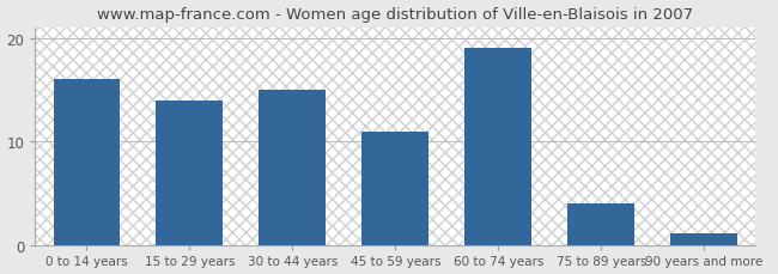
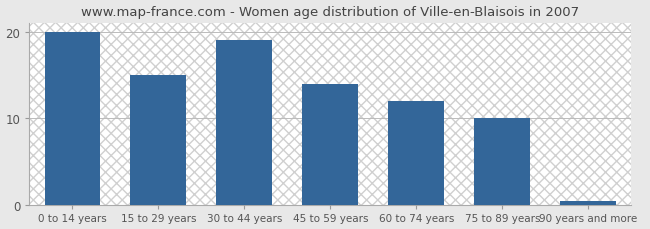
0 to 14 years: 16.0 -> 20.0
15 to 29 years: 14.0 -> 15.0
30 to 44 years: 15.0 -> 19.0
45 to 59 years: 11.0 -> 14.0
60 to 74 years: 19.0 -> 12.0
75 to 89 years: 4.0 -> 10.0
90 years and more: 1.2 -> 0.5
